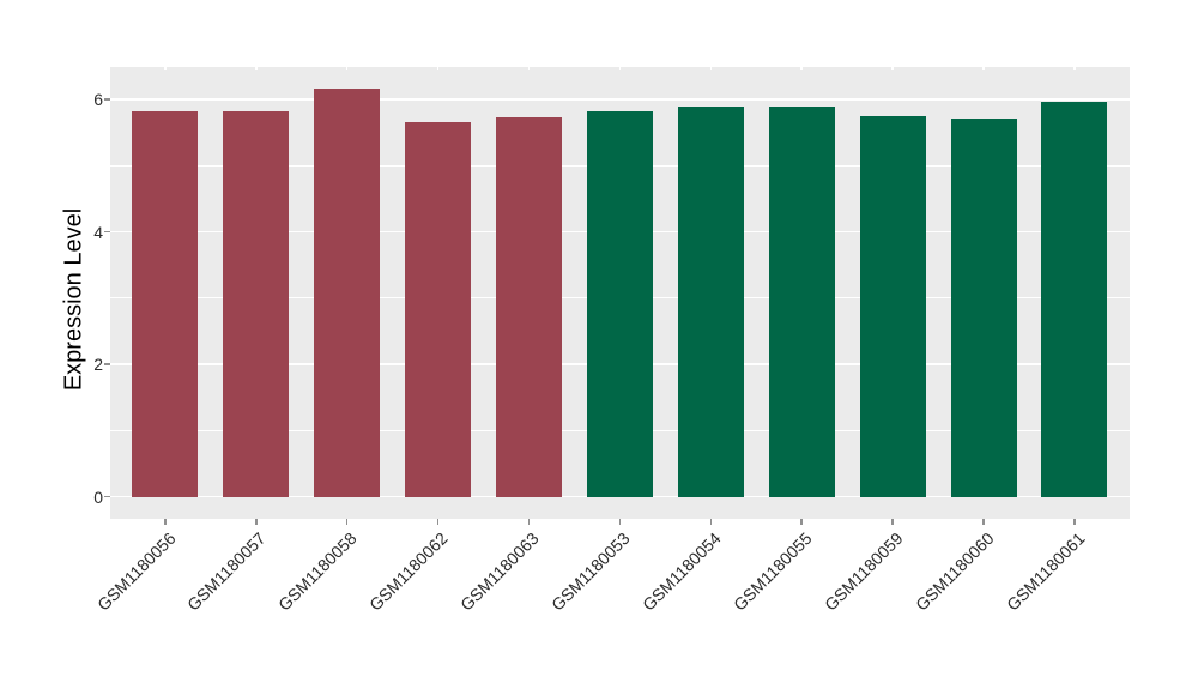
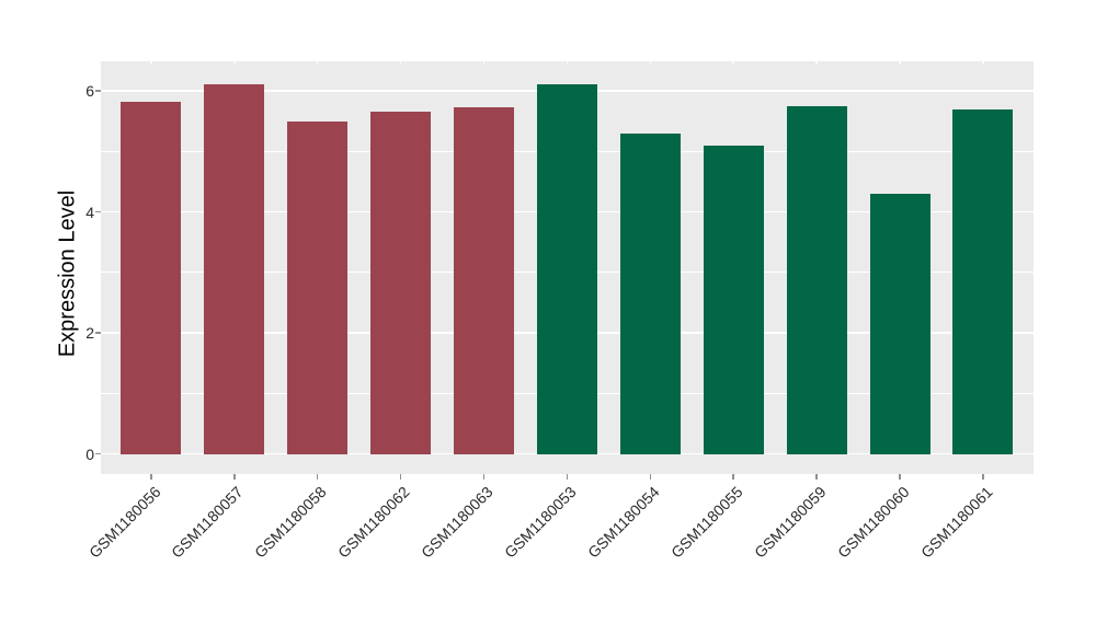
GSM1180057: 5.8 -> 6.1
GSM1180058: 6.2 -> 5.5
GSM1180053: 5.8 -> 6.1
GSM1180054: 5.9 -> 5.3
GSM1180055: 5.9 -> 5.1
GSM1180060: 5.7 -> 4.3
GSM1180061: 6.0 -> 5.7
